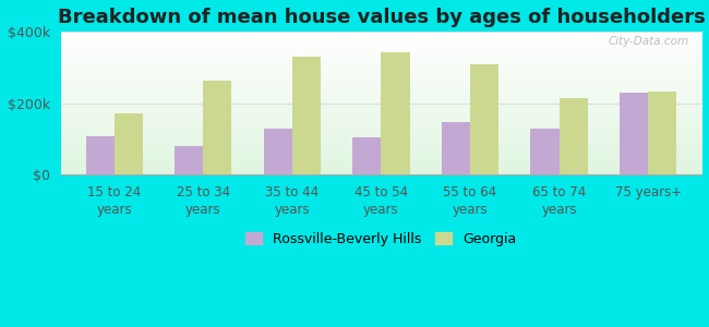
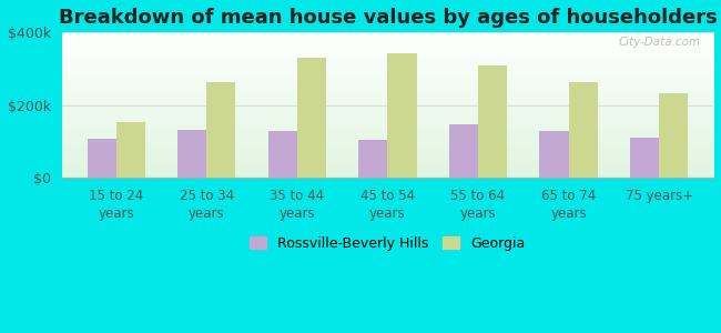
Georgia/15 to 24 years: $170k -> $152k
Rossville-Beverly Hills/25 to 34 years: $80k -> $130k
Georgia/65 to 74 years: $215k -> $262k
Rossville-Beverly Hills/75 years+: $230k -> $110k
